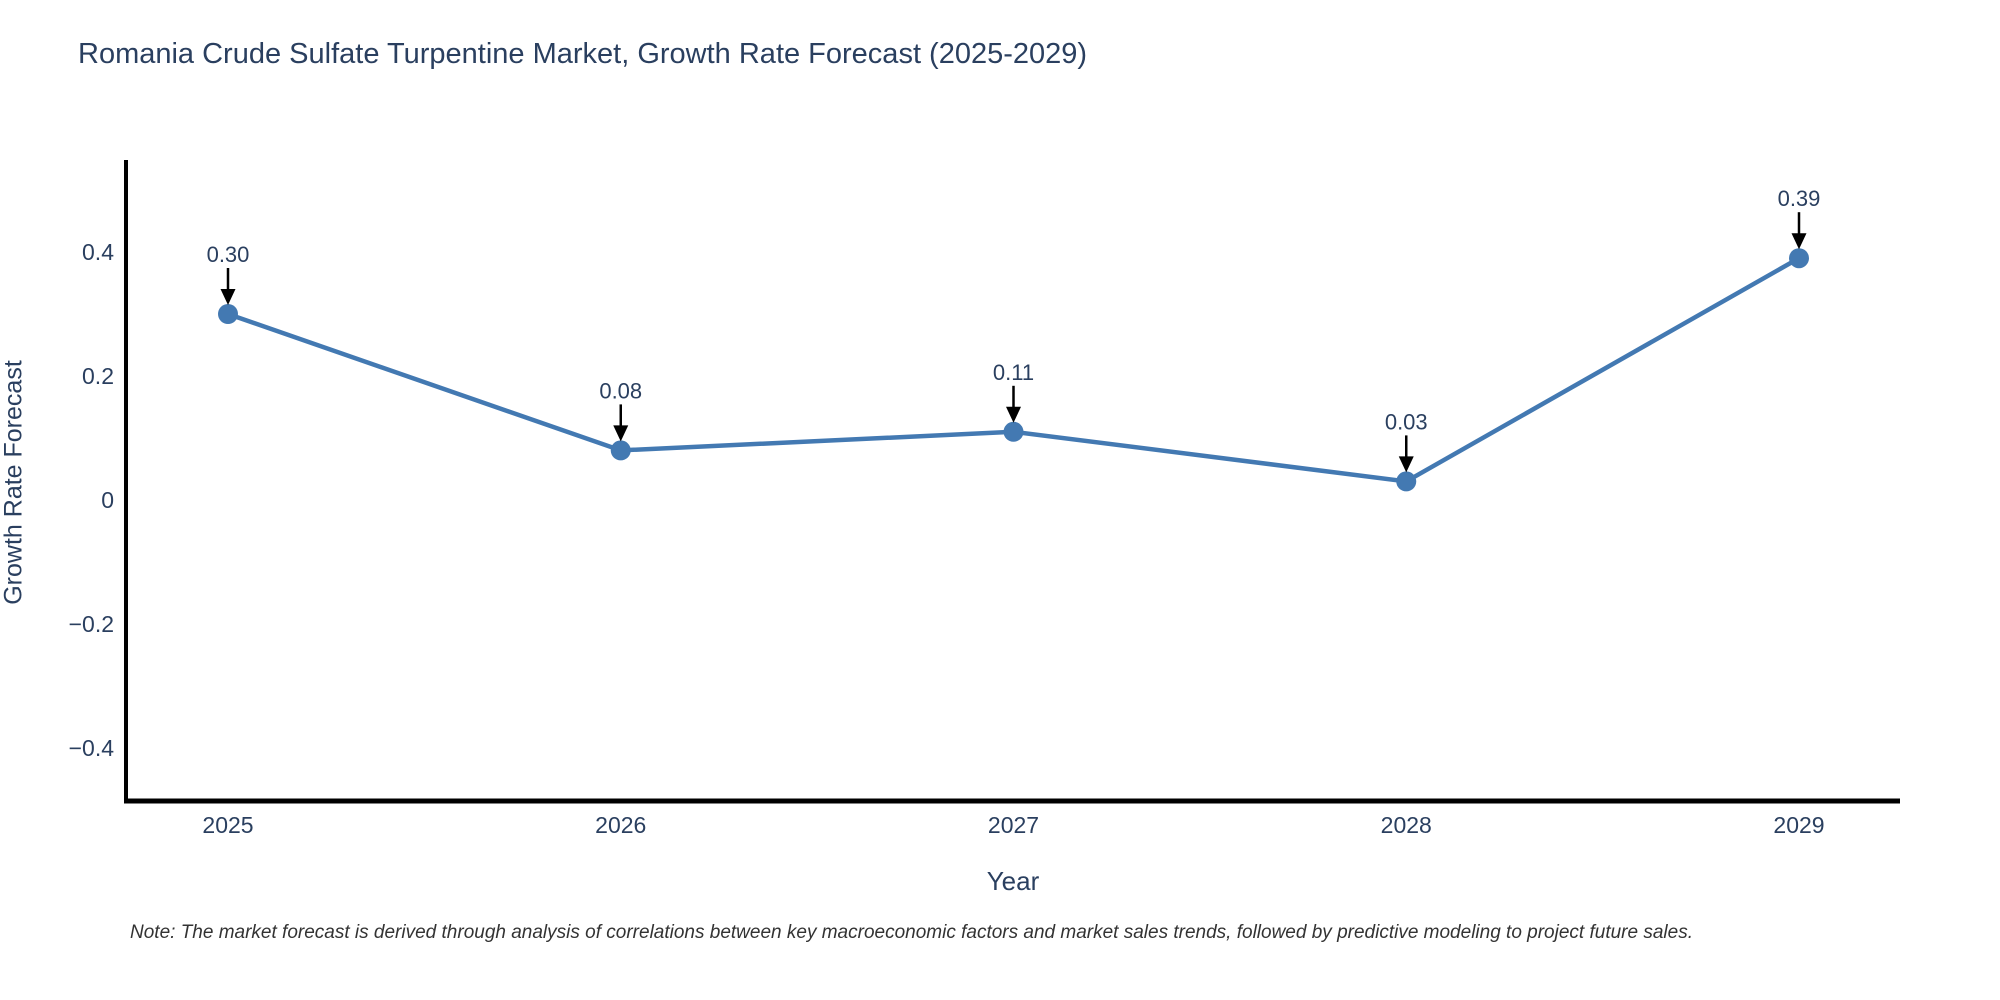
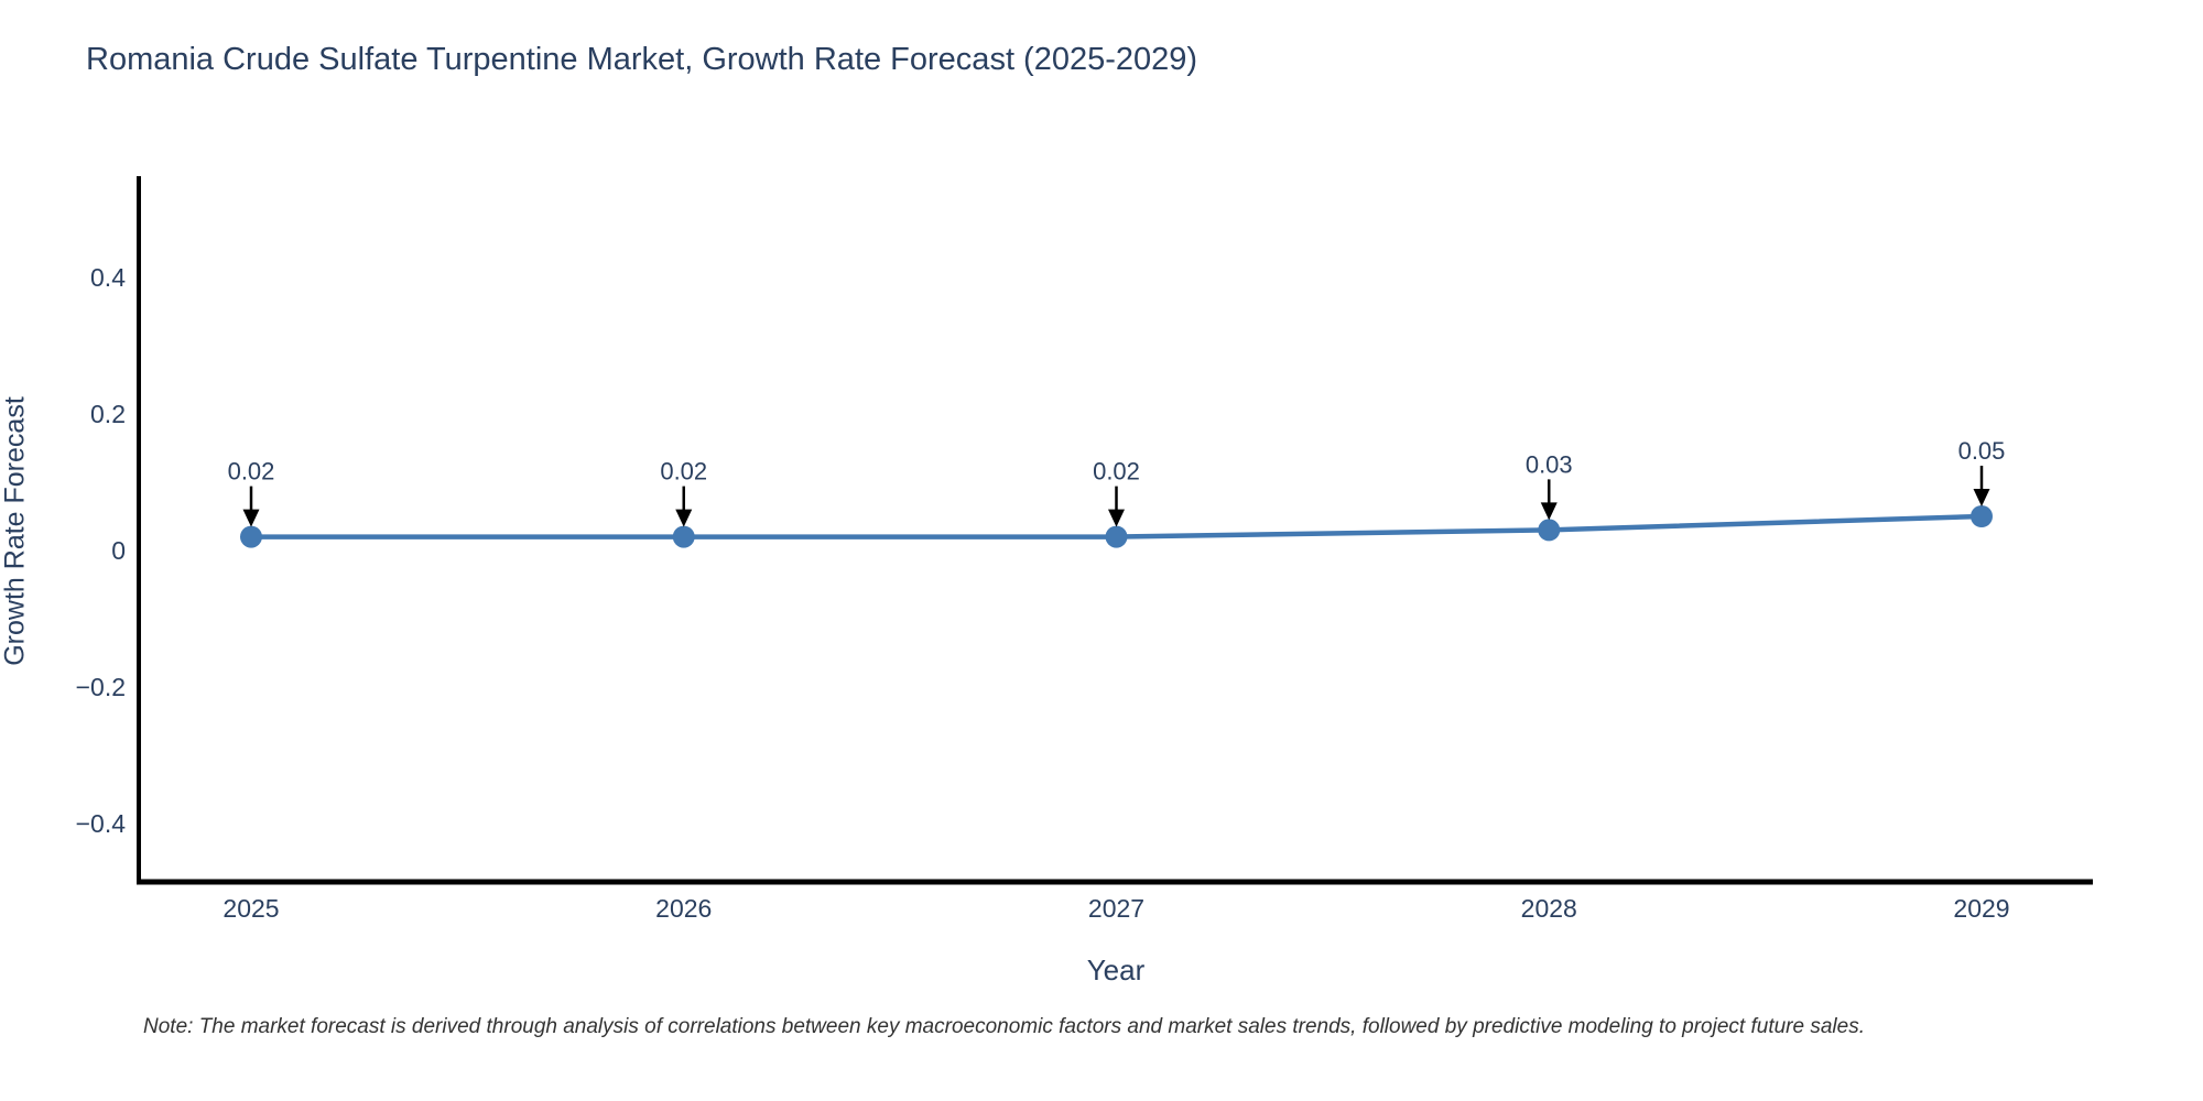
2025: 0.30 -> 0.02
2026: 0.08 -> 0.02
2027: 0.11 -> 0.02
2029: 0.39 -> 0.05
